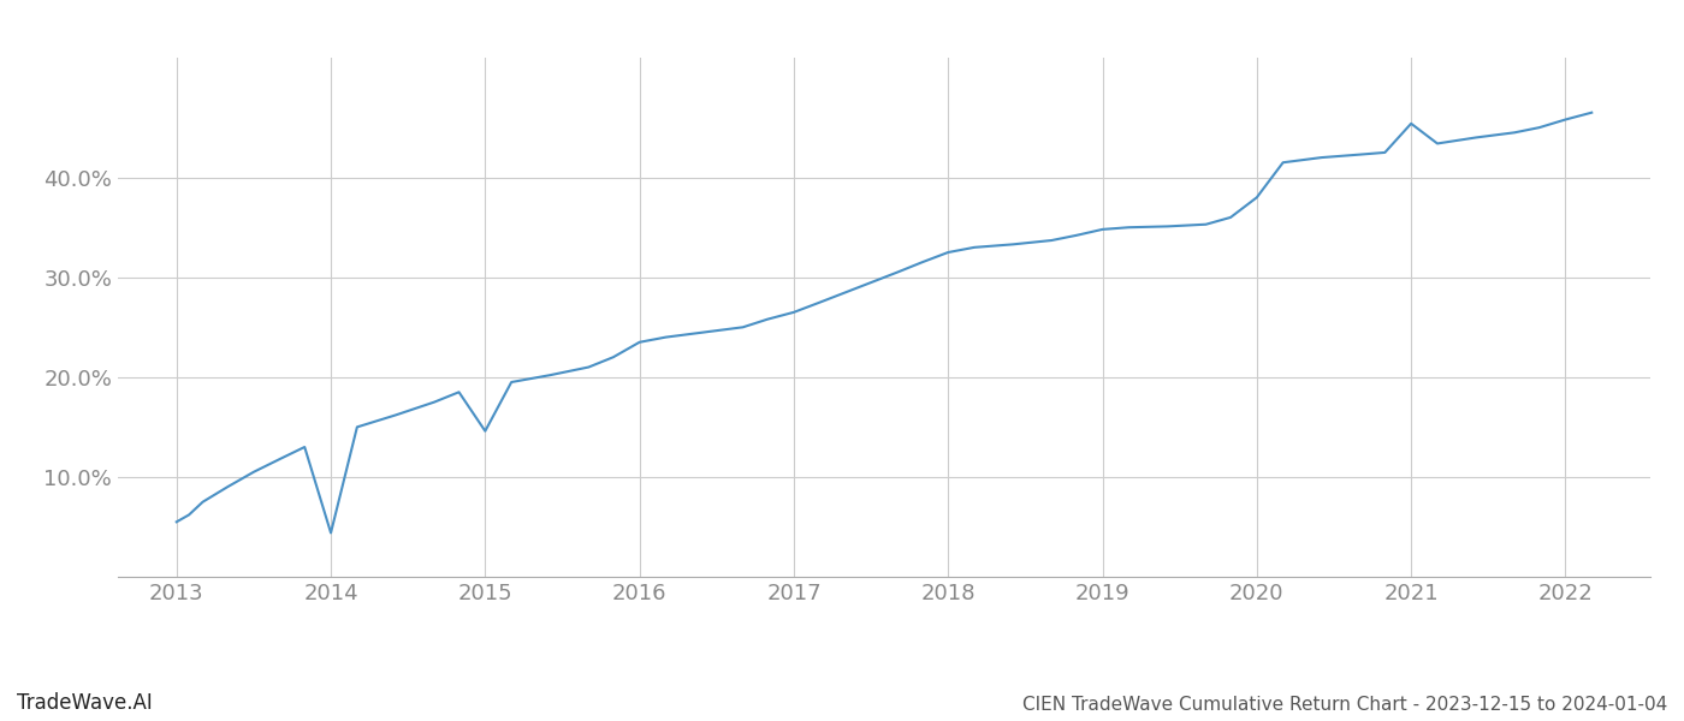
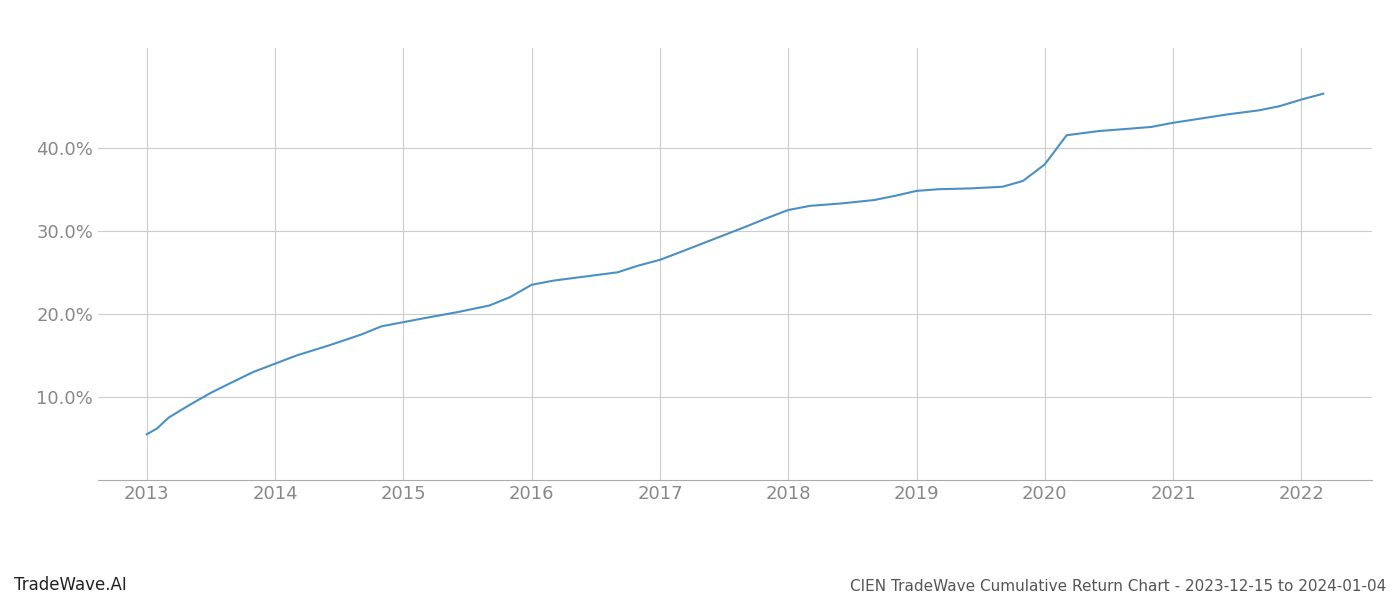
2014: 4.4% -> 14.0%
2015: 14.6% -> 19.0%
2021: 45.4% -> 43.0%
